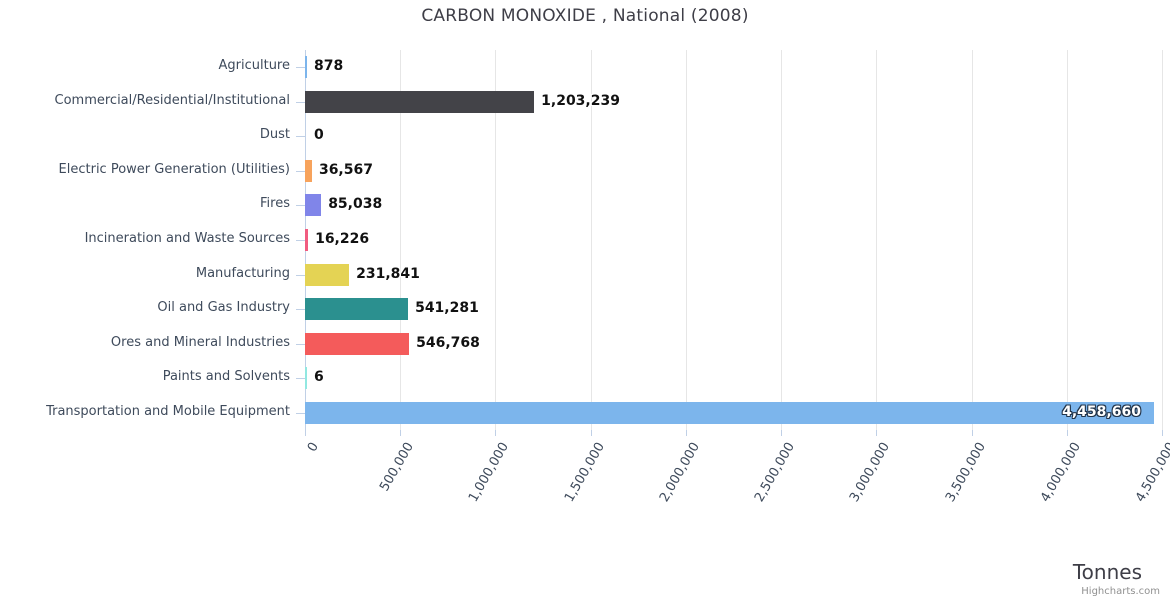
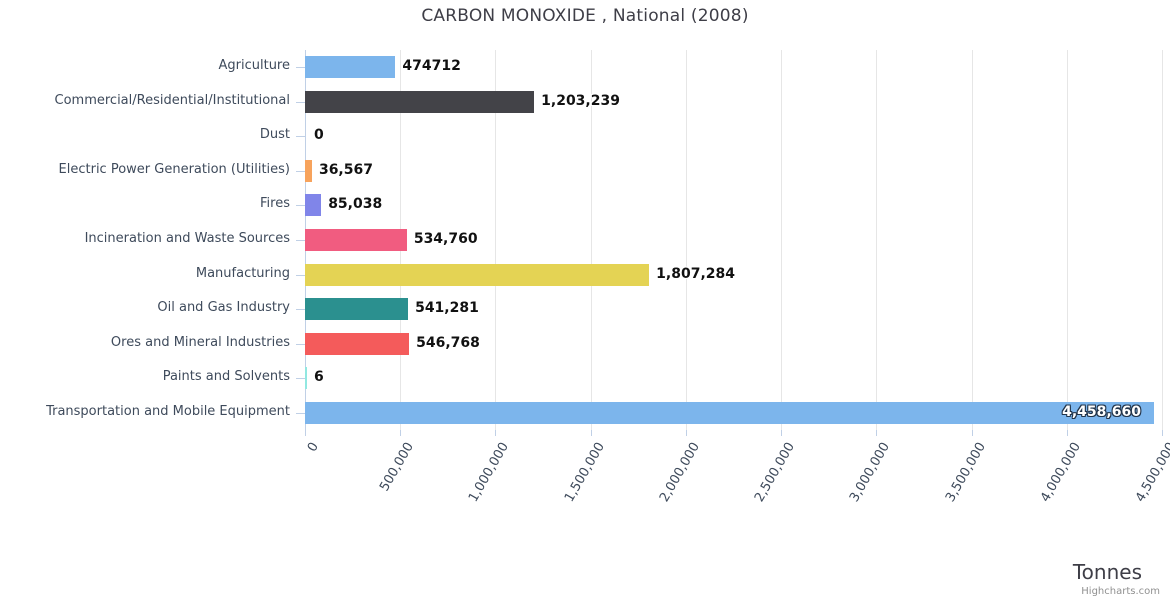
Agriculture: 878 -> 474712
Incineration and Waste Sources: 16,226 -> 534,760
Manufacturing: 231,841 -> 1,807,284
